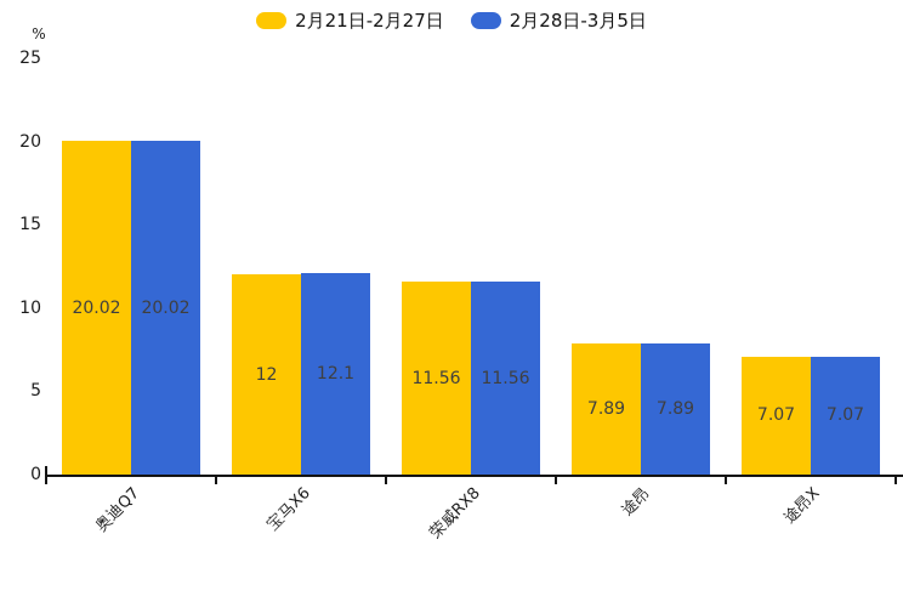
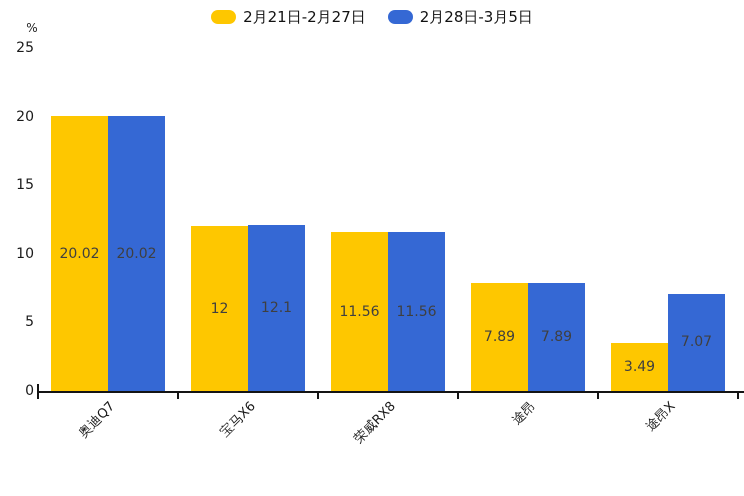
2月21日-2月27日/途昂X: 7.07 -> 3.49
